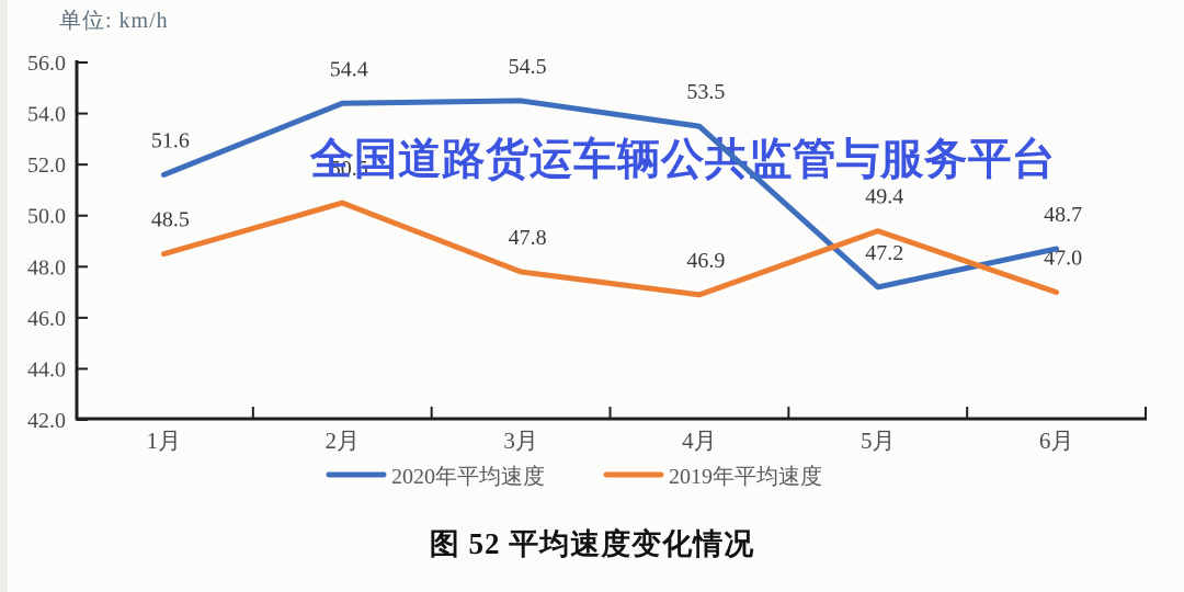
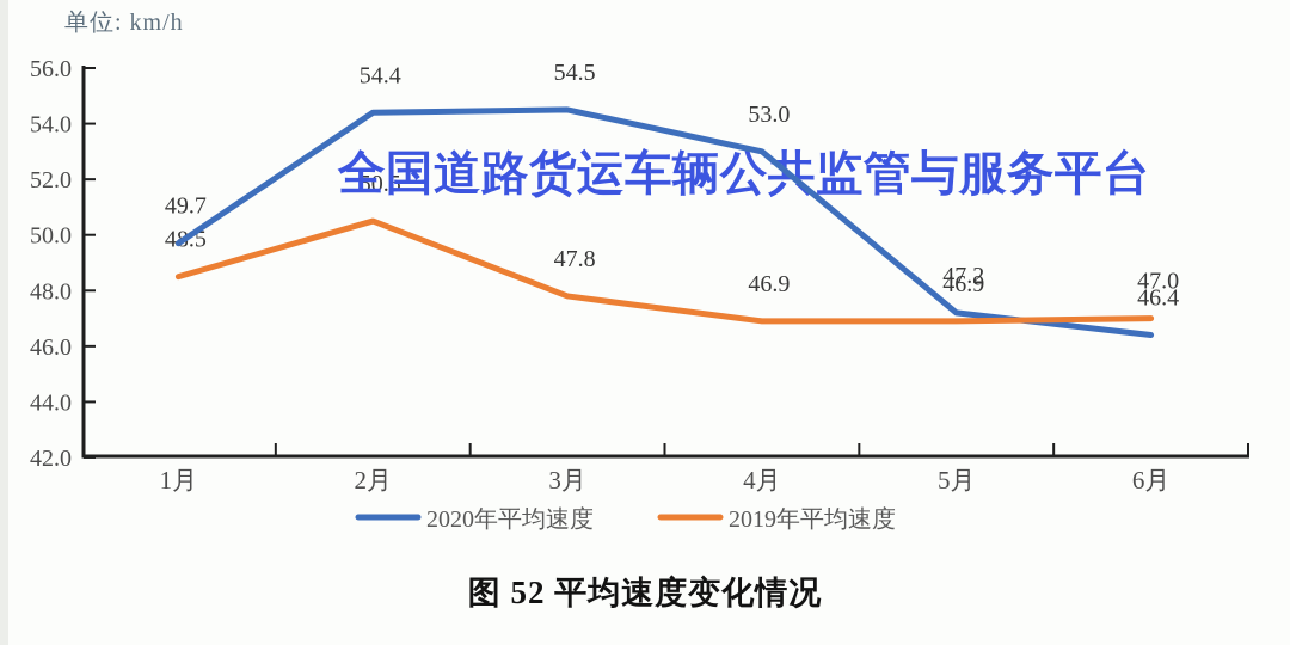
2020年平均速度/1月: 51.6 -> 49.7
2020年平均速度/4月: 53.5 -> 53.0
2019年平均速度/5月: 49.4 -> 46.9
2020年平均速度/6月: 48.7 -> 46.4
